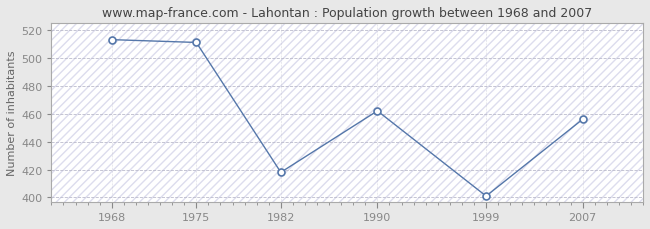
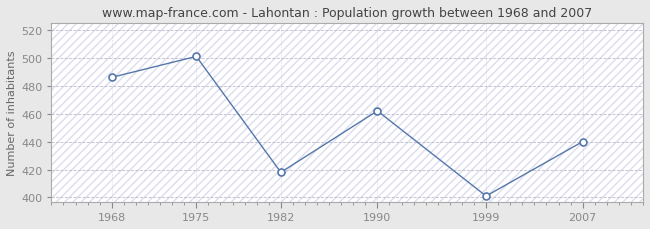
1968: 513 -> 486
1975: 511 -> 501
2007: 456 -> 440
